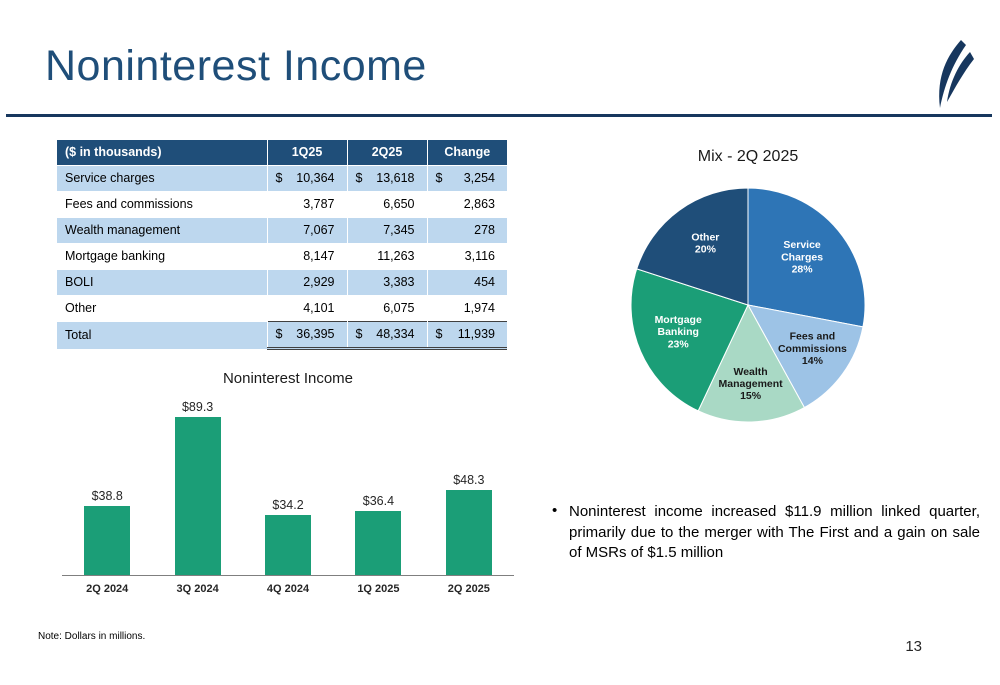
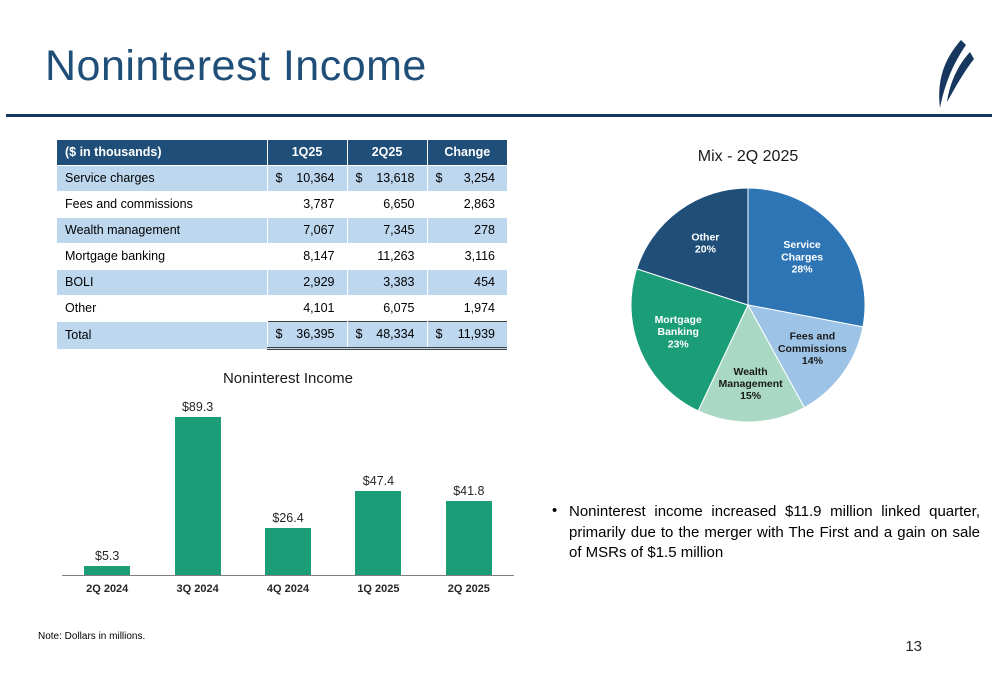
Noninterest Income/2Q 2024: $38.8 -> $5.3
Noninterest Income/4Q 2024: $34.2 -> $26.4
Noninterest Income/1Q 2025: $36.4 -> $47.4
Noninterest Income/2Q 2025: $48.3 -> $41.8
